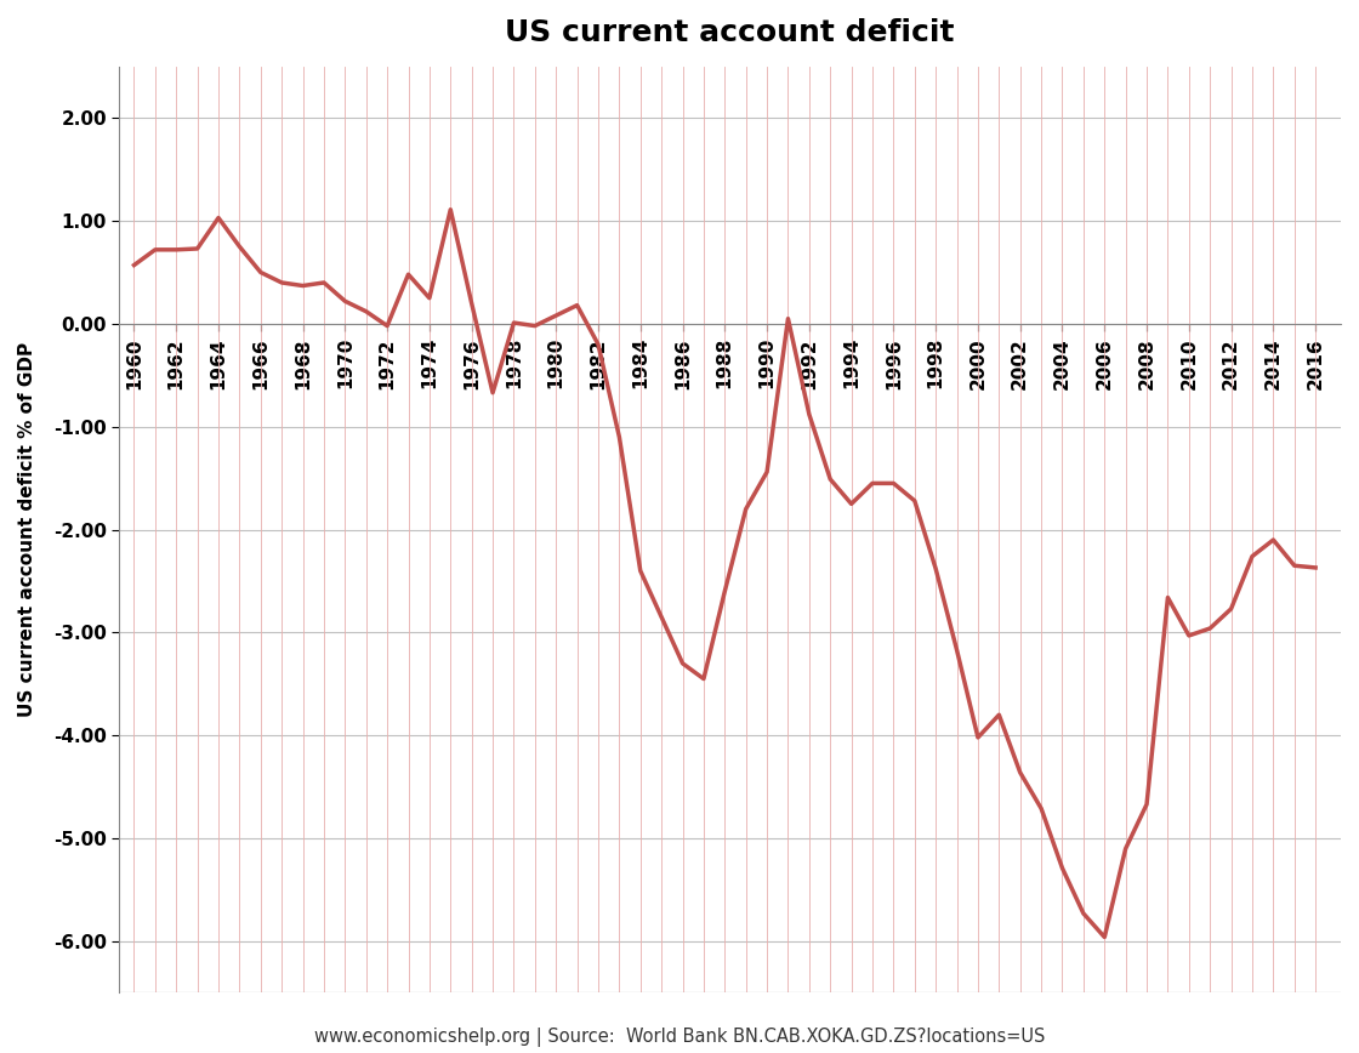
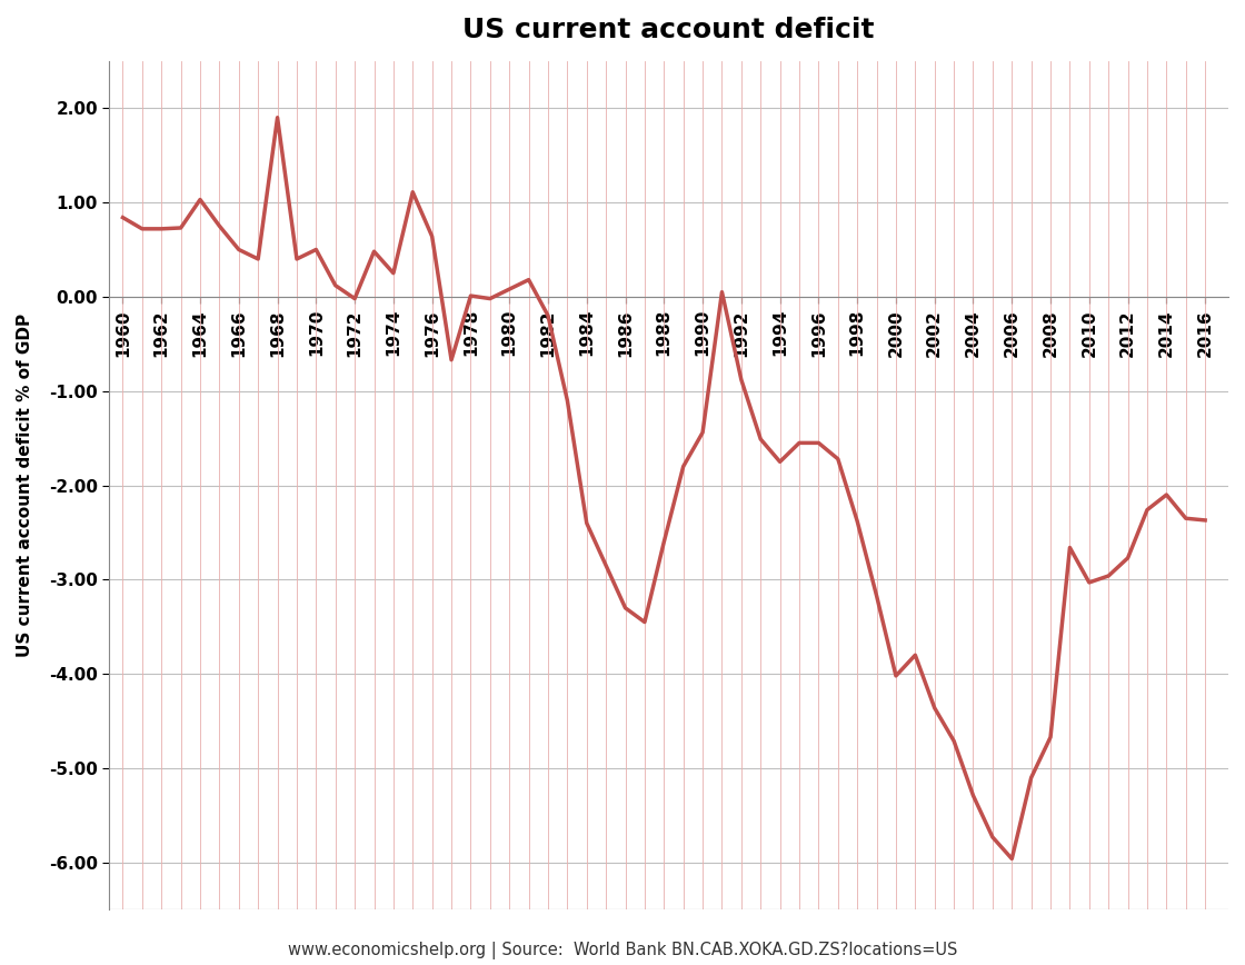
1960: 0.57 -> 0.84
1968: 0.37 -> 1.90
1970: 0.22 -> 0.50
1976: 0.20 -> 0.64
